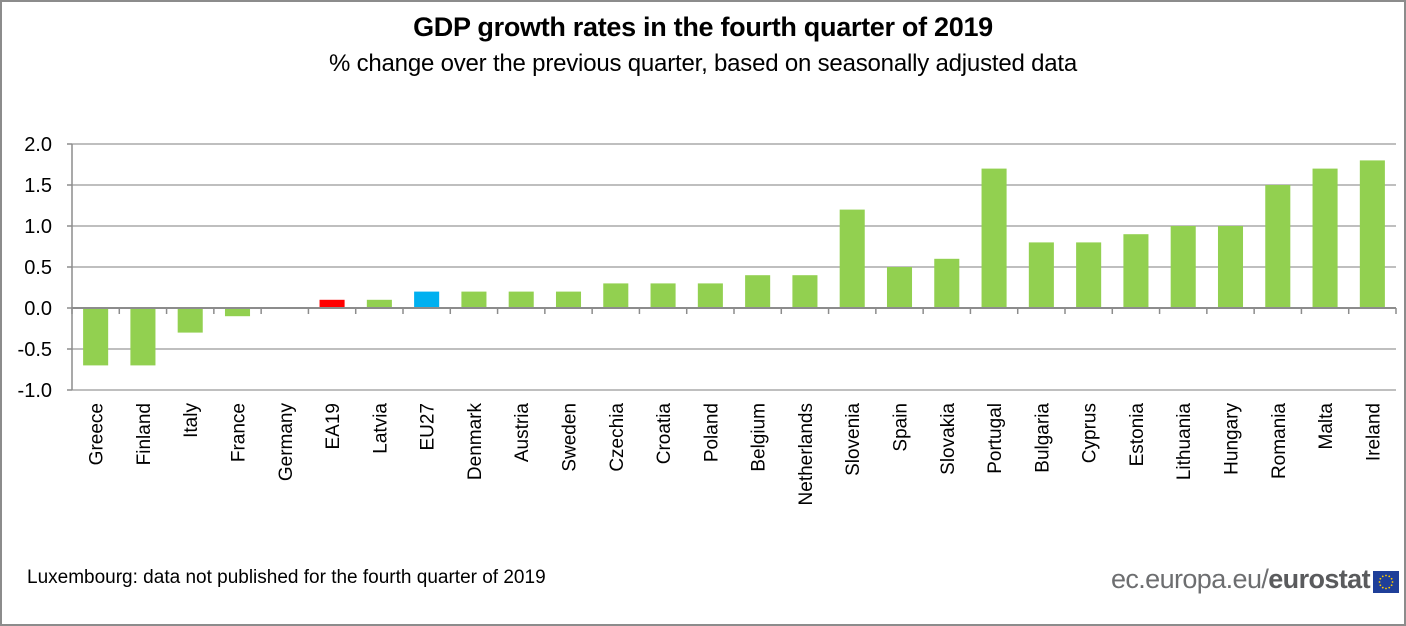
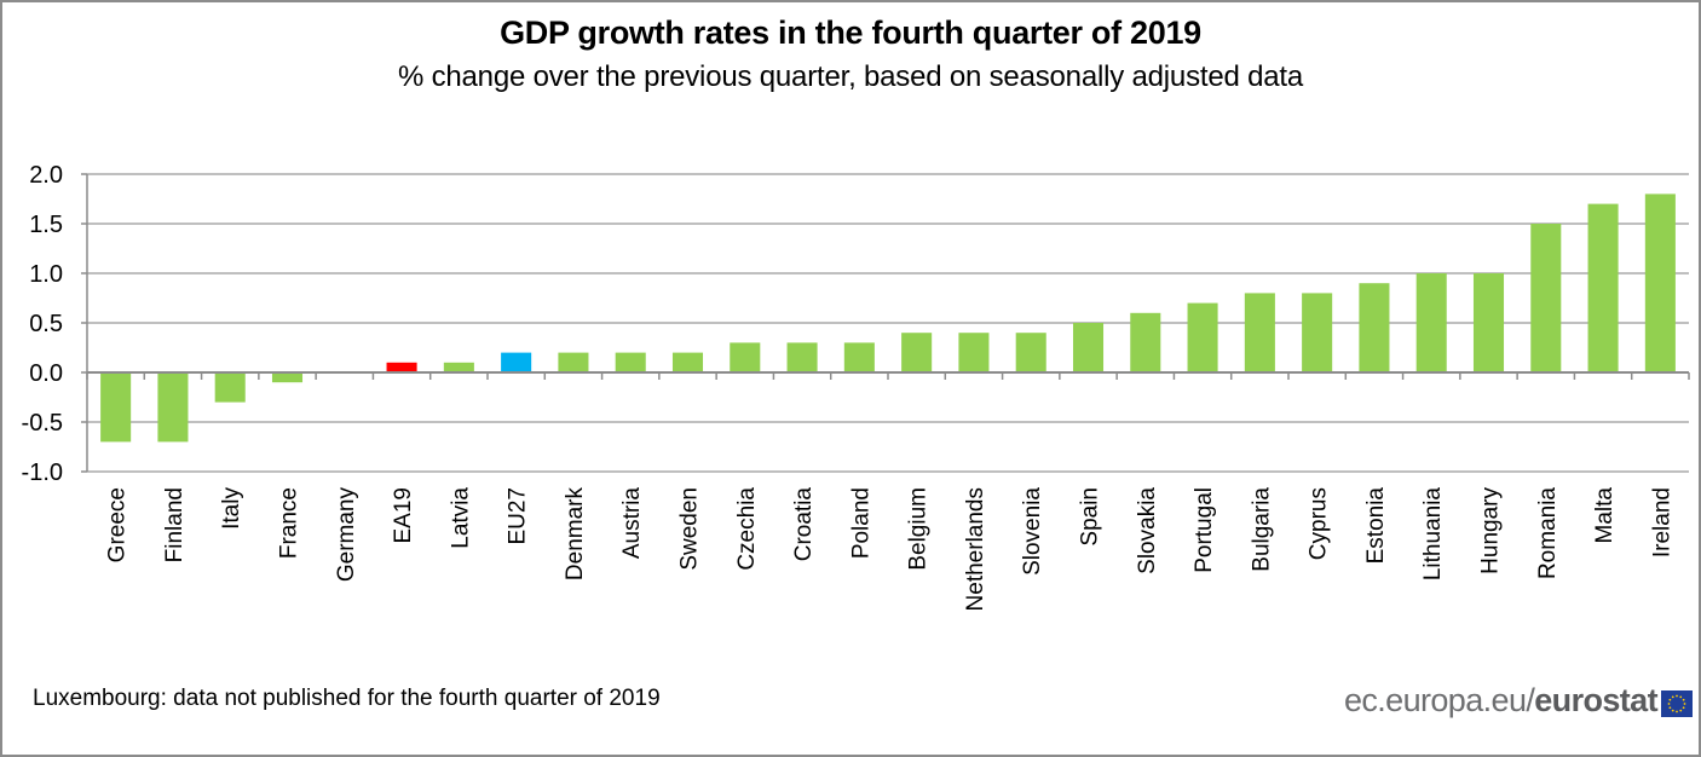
Slovenia: 1.2 -> 0.4
Portugal: 1.7 -> 0.7
